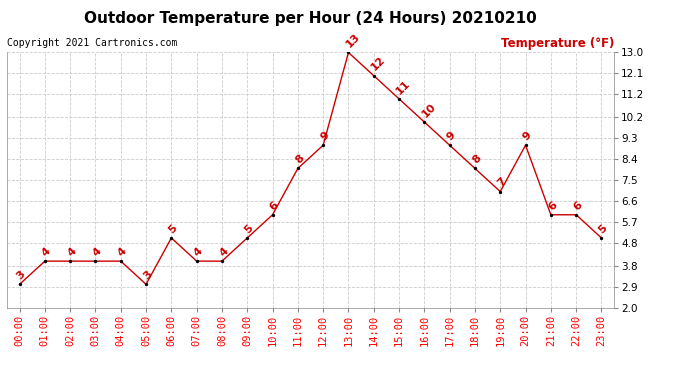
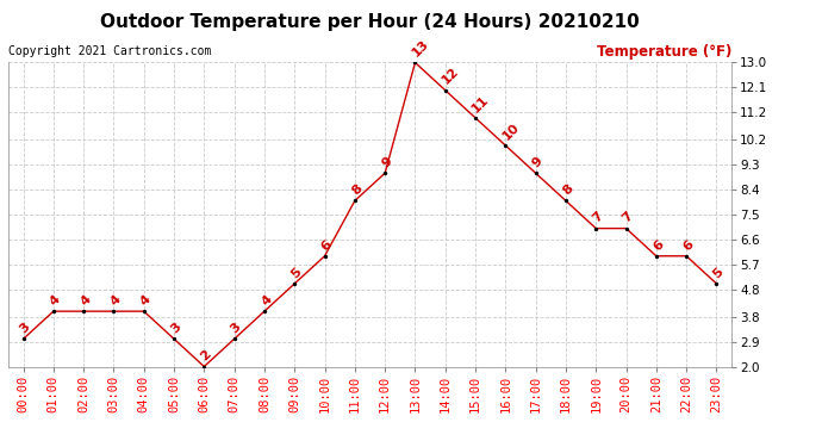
06:00: 5 -> 2
07:00: 4 -> 3
20:00: 9 -> 7
